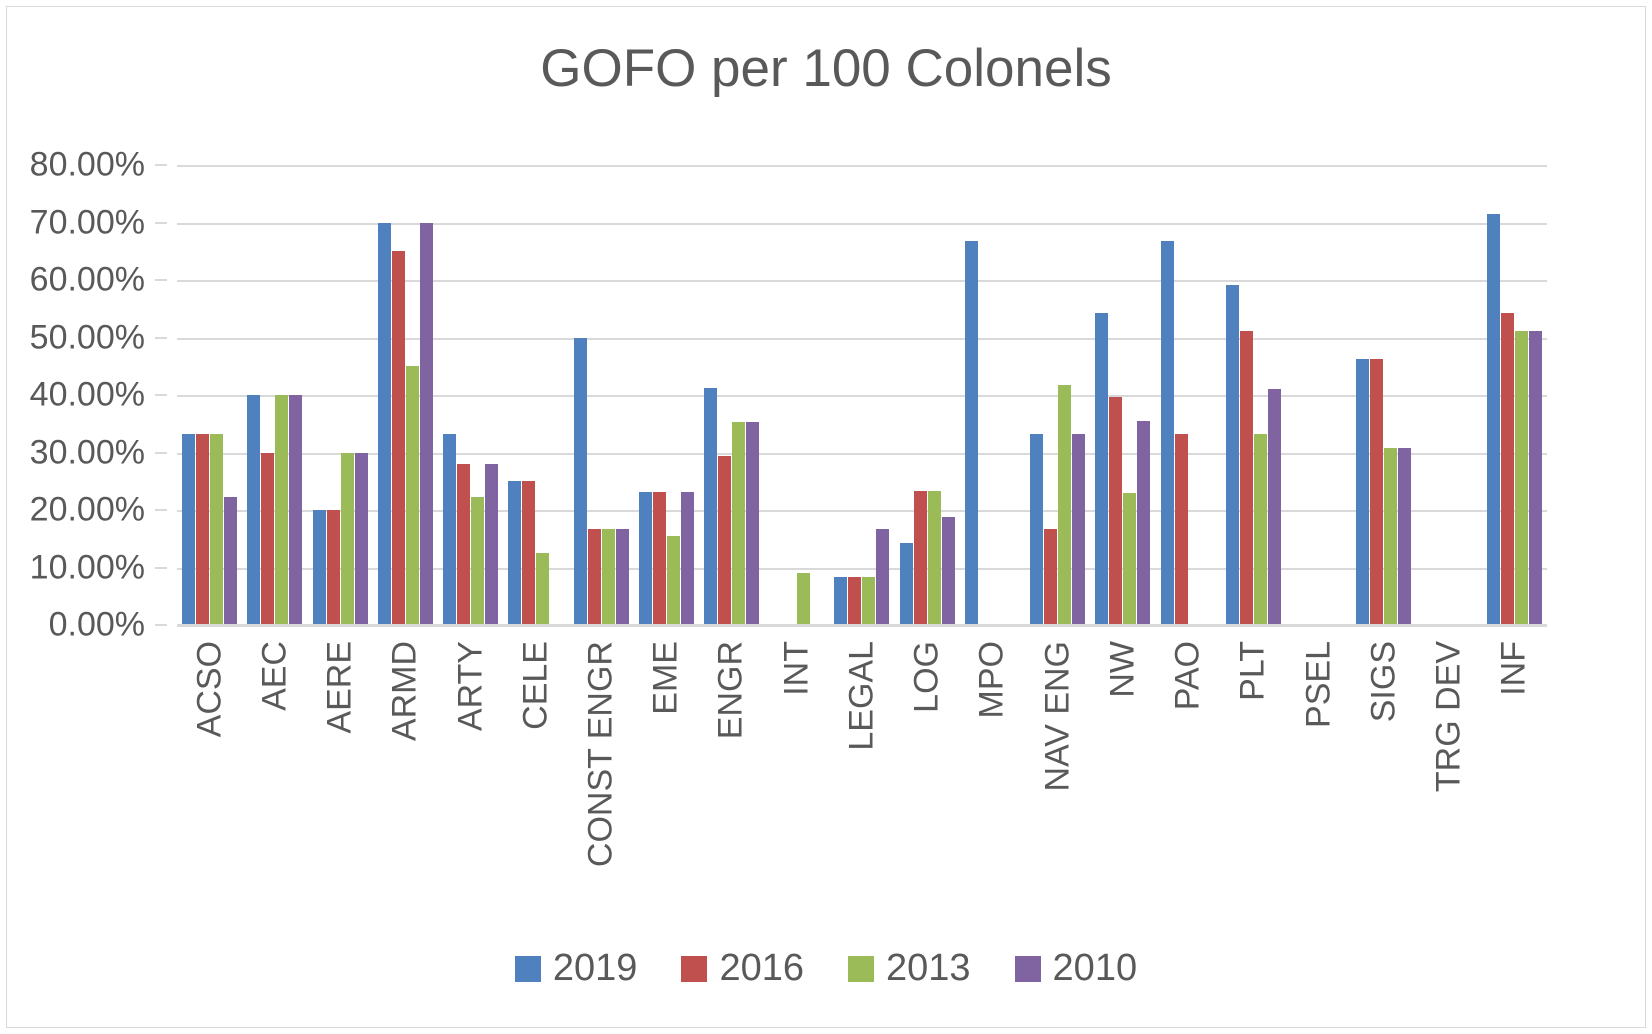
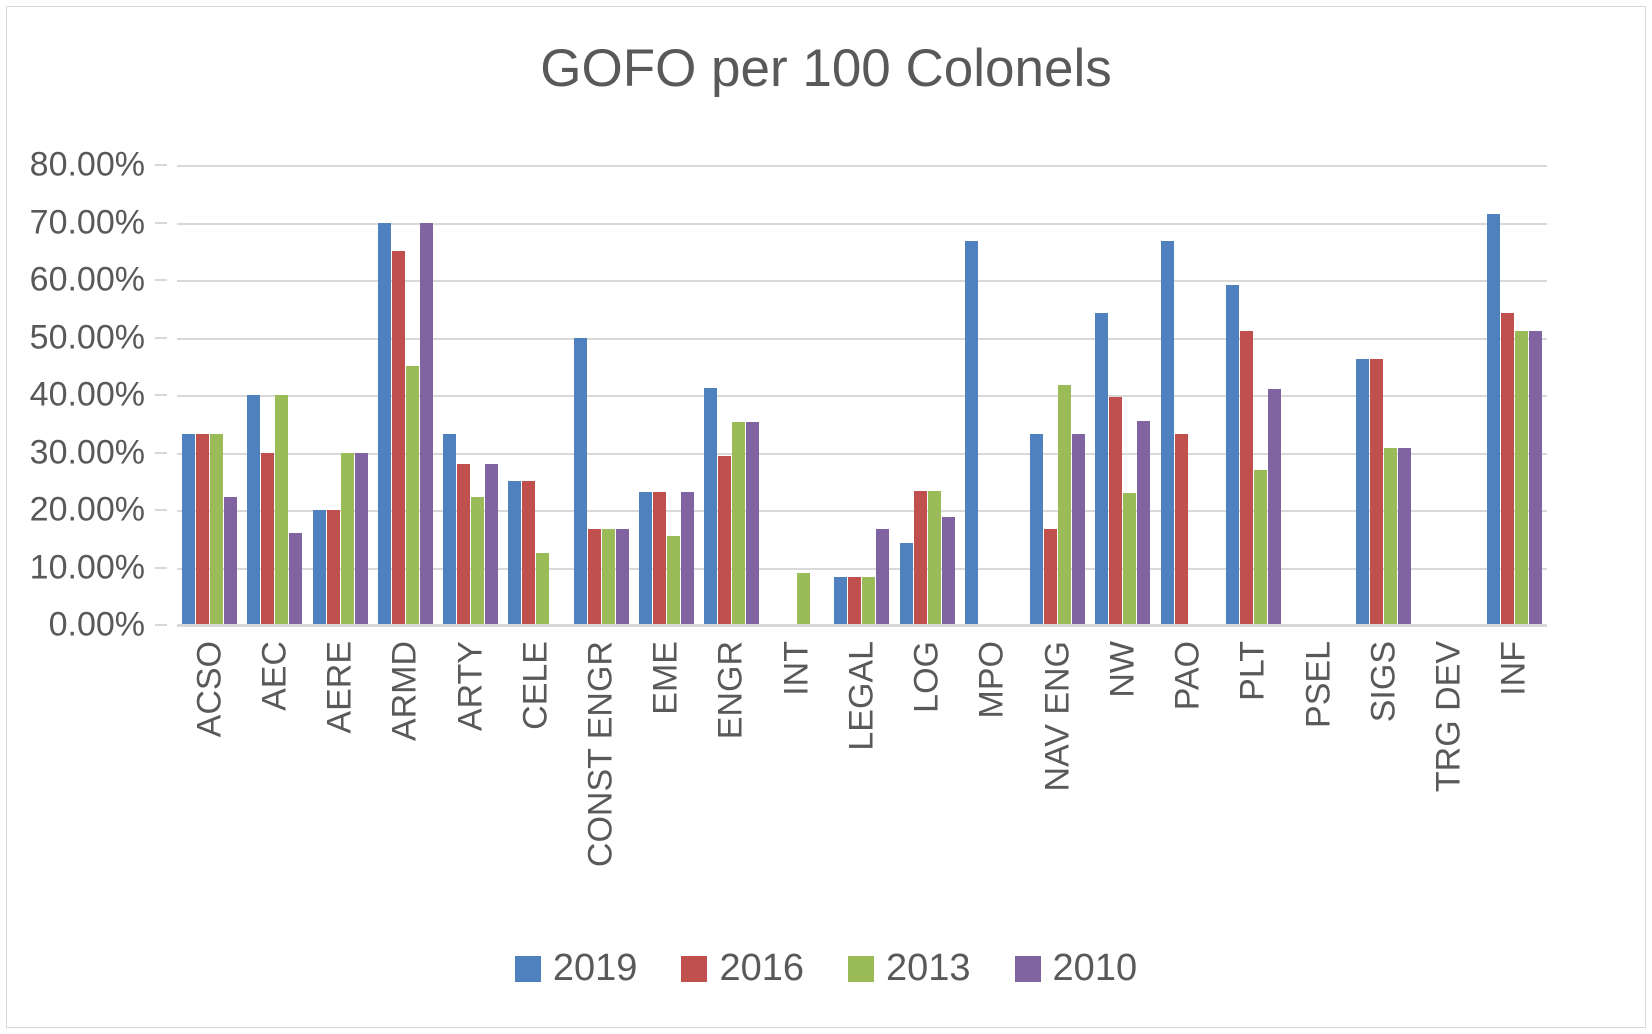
2010/AEC: 40% -> 16%
2013/PLT: 33% -> 27%
